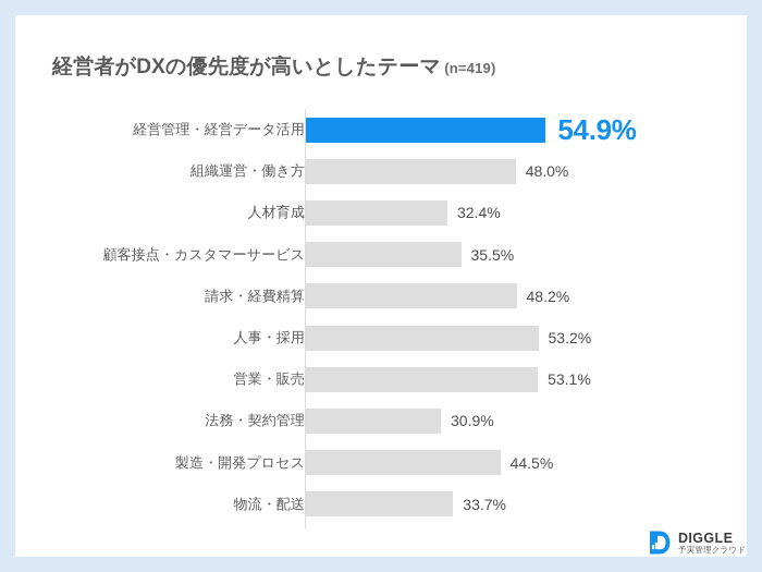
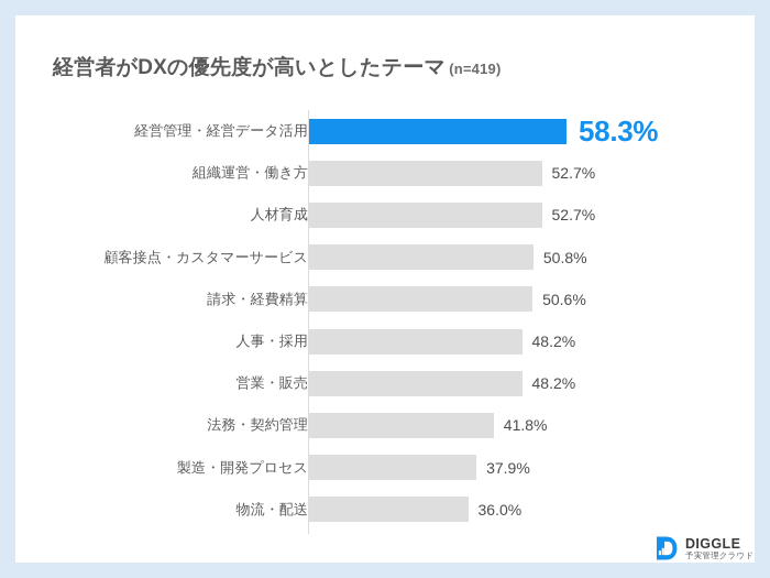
経営管理・経営データ活用: 54.9% -> 58.3%
組織運営・働き方: 48.0% -> 52.7%
人材育成: 32.4% -> 52.7%
顧客接点・カスタマーサービス: 35.5% -> 50.8%
請求・経費精算: 48.2% -> 50.6%
人事・採用: 53.2% -> 48.2%
営業・販売: 53.1% -> 48.2%
法務・契約管理: 30.9% -> 41.8%
製造・開発プロセス: 44.5% -> 37.9%
物流・配送: 33.7% -> 36.0%
